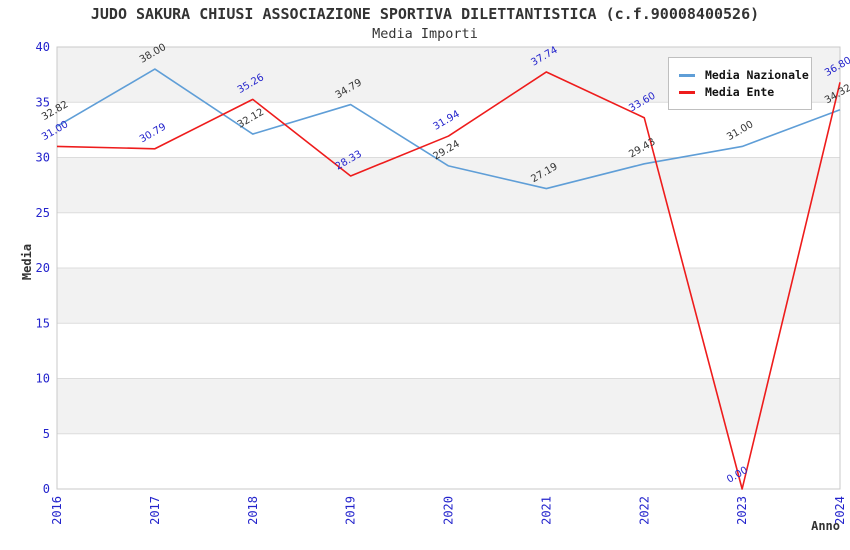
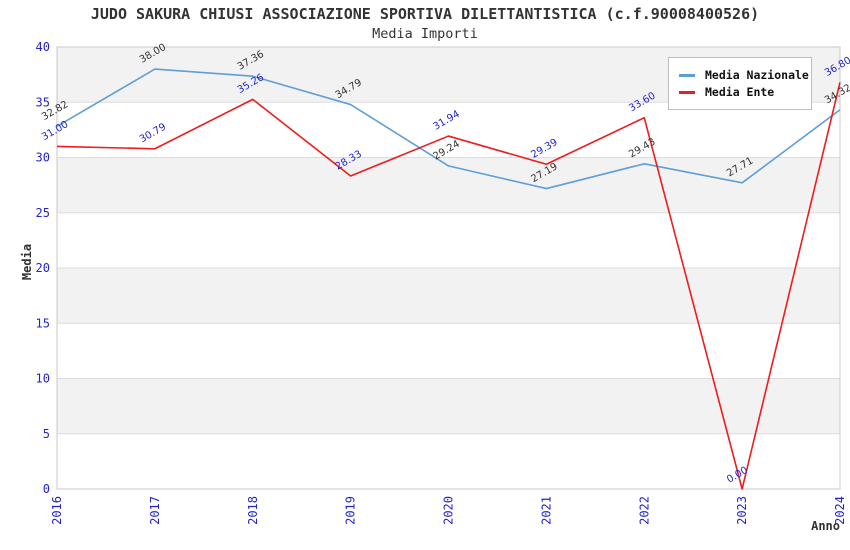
Media Nazionale/2018: 32.12 -> 37.36
Media Ente/2021: 37.74 -> 29.39
Media Nazionale/2023: 31.00 -> 27.71
